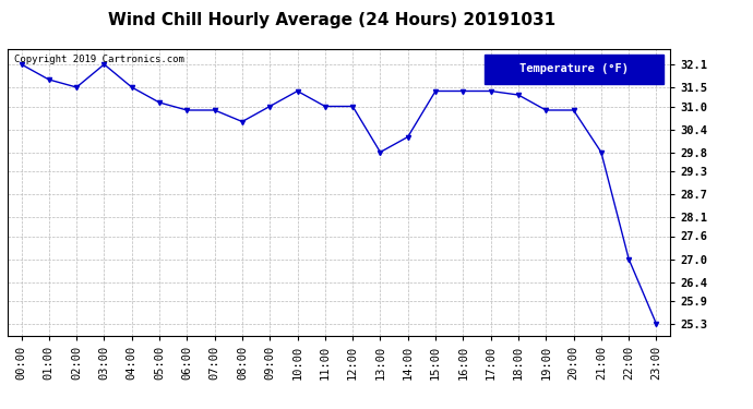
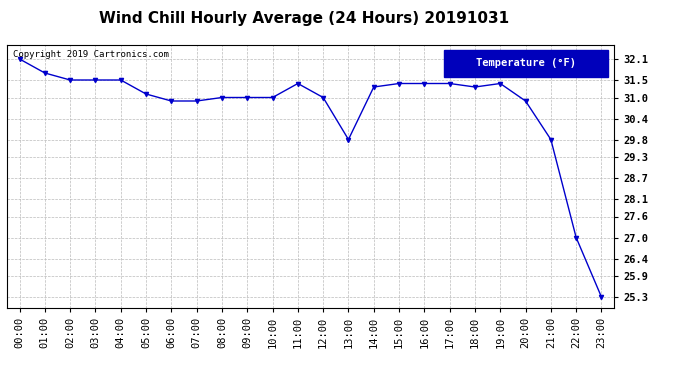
03:00: 32.1 -> 31.5
08:00: 30.6 -> 31.0
10:00: 31.4 -> 31.0
11:00: 31.0 -> 31.4
14:00: 30.2 -> 31.3
19:00: 30.9 -> 31.4
